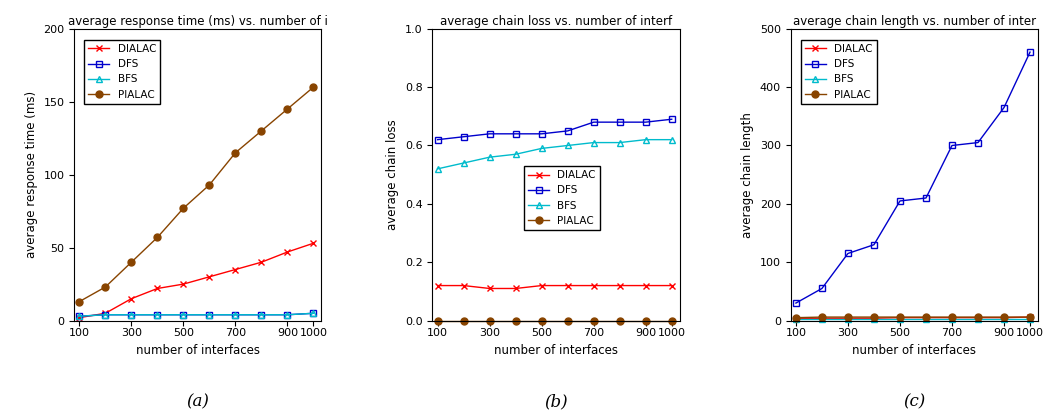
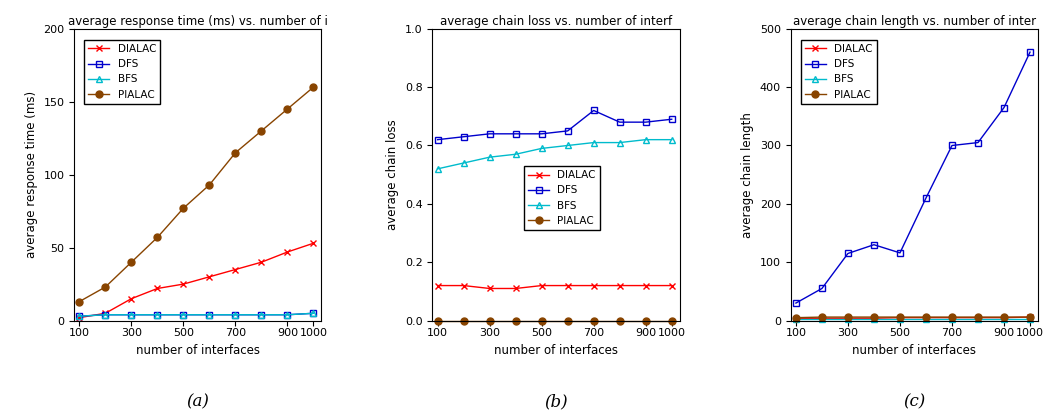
average chain loss vs. number of interf/DFS/700: 0.68 -> 0.72
average chain length vs. number of inter/DFS/500: 205 -> 116
